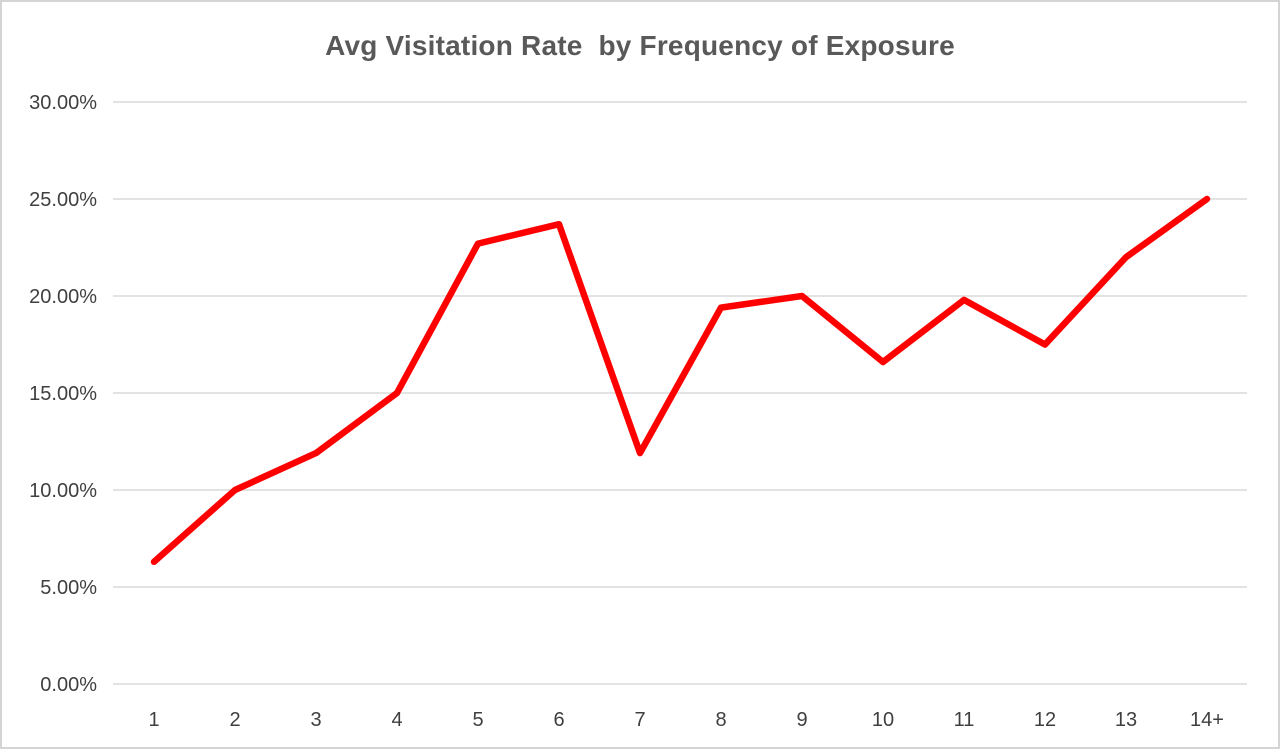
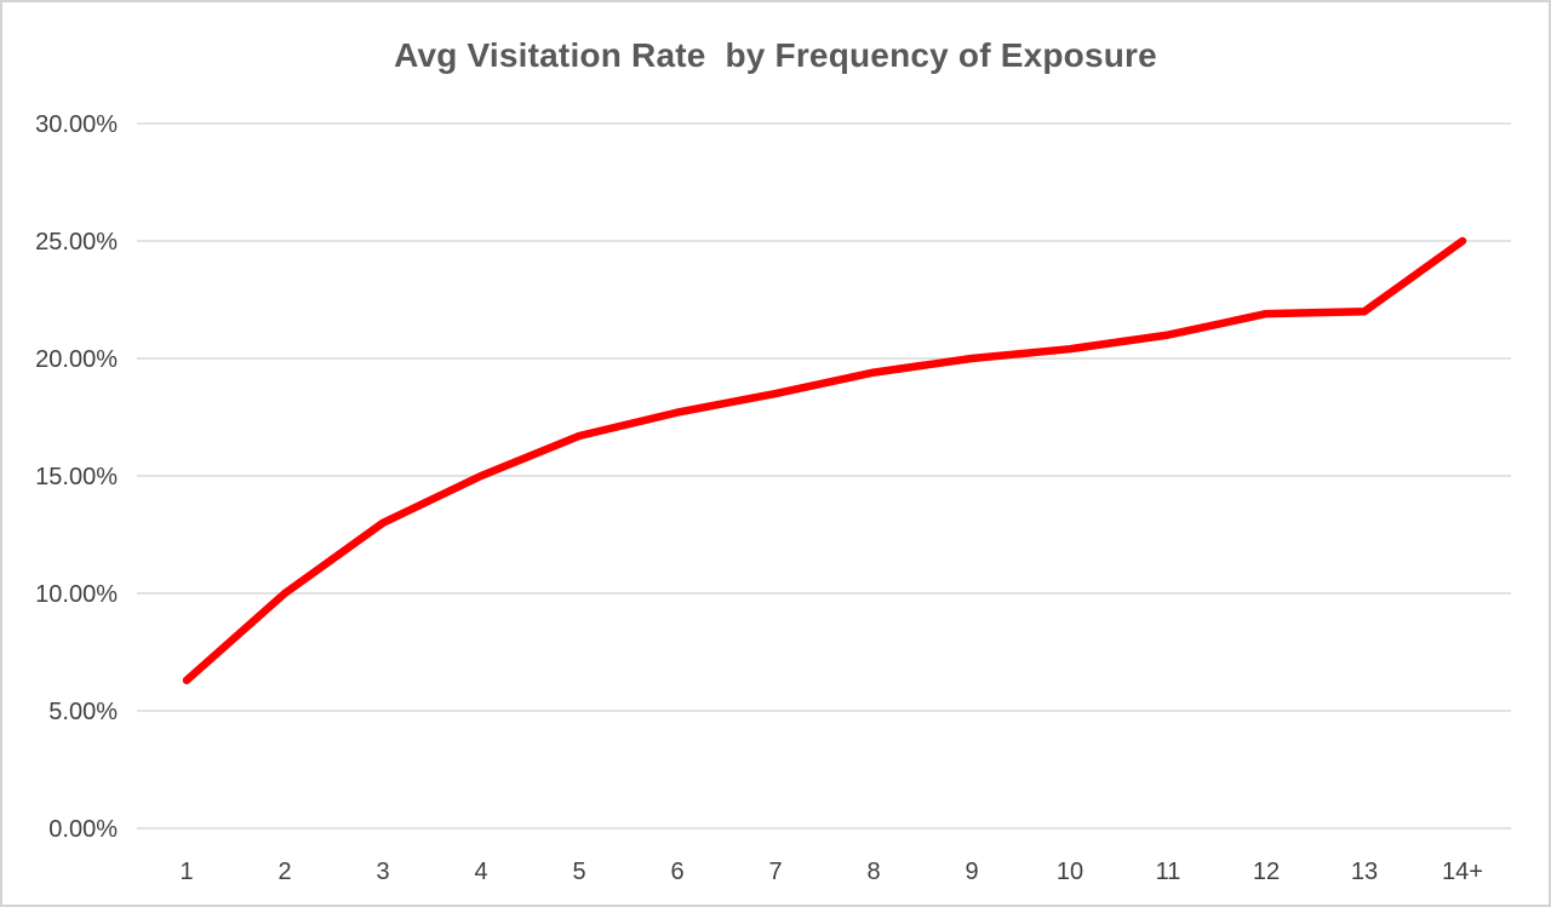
3: 11.9% -> 13.0%
5: 22.7% -> 16.7%
6: 23.7% -> 17.7%
7: 11.9% -> 18.5%
10: 16.6% -> 20.4%
11: 19.8% -> 21.0%
12: 17.5% -> 21.9%
